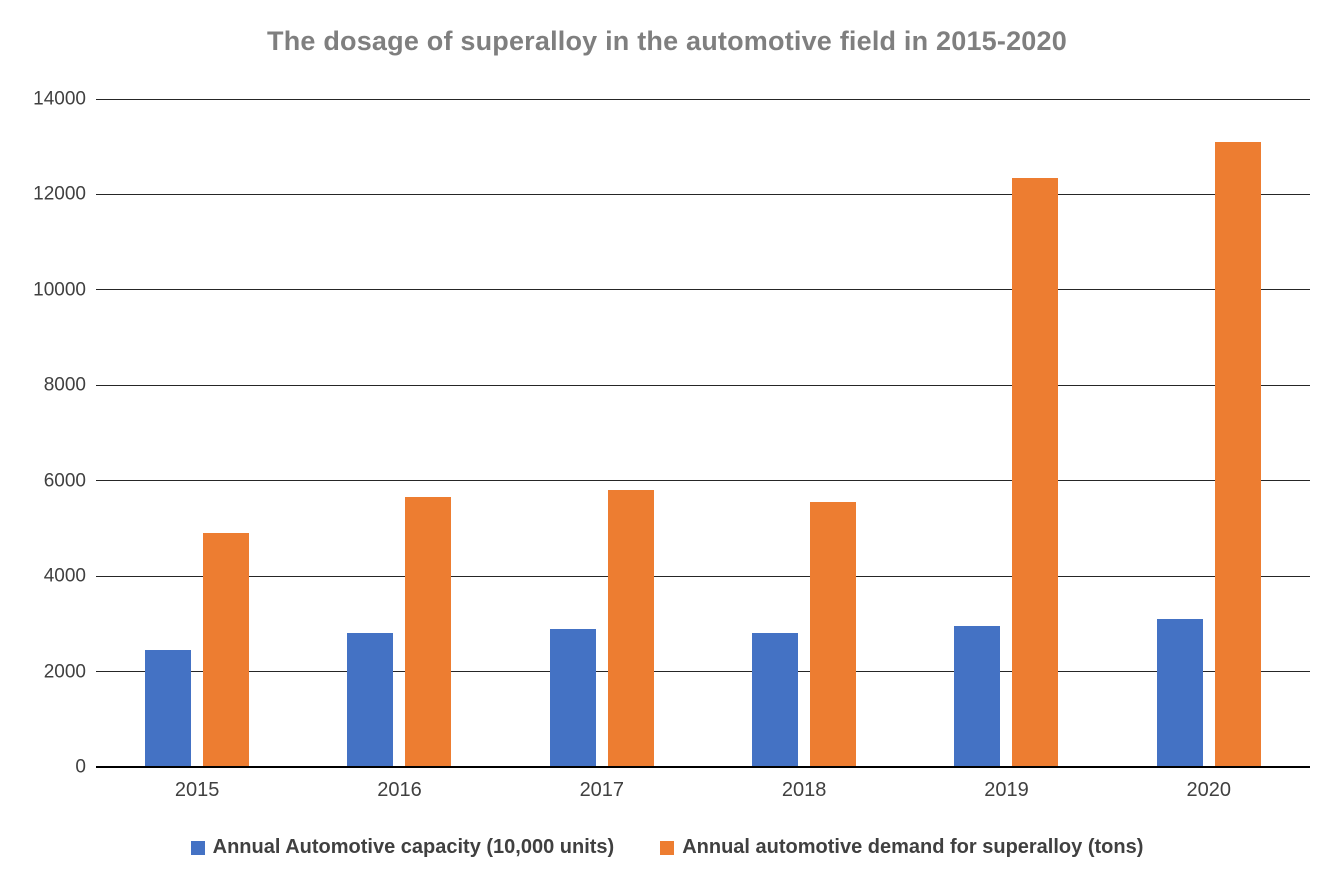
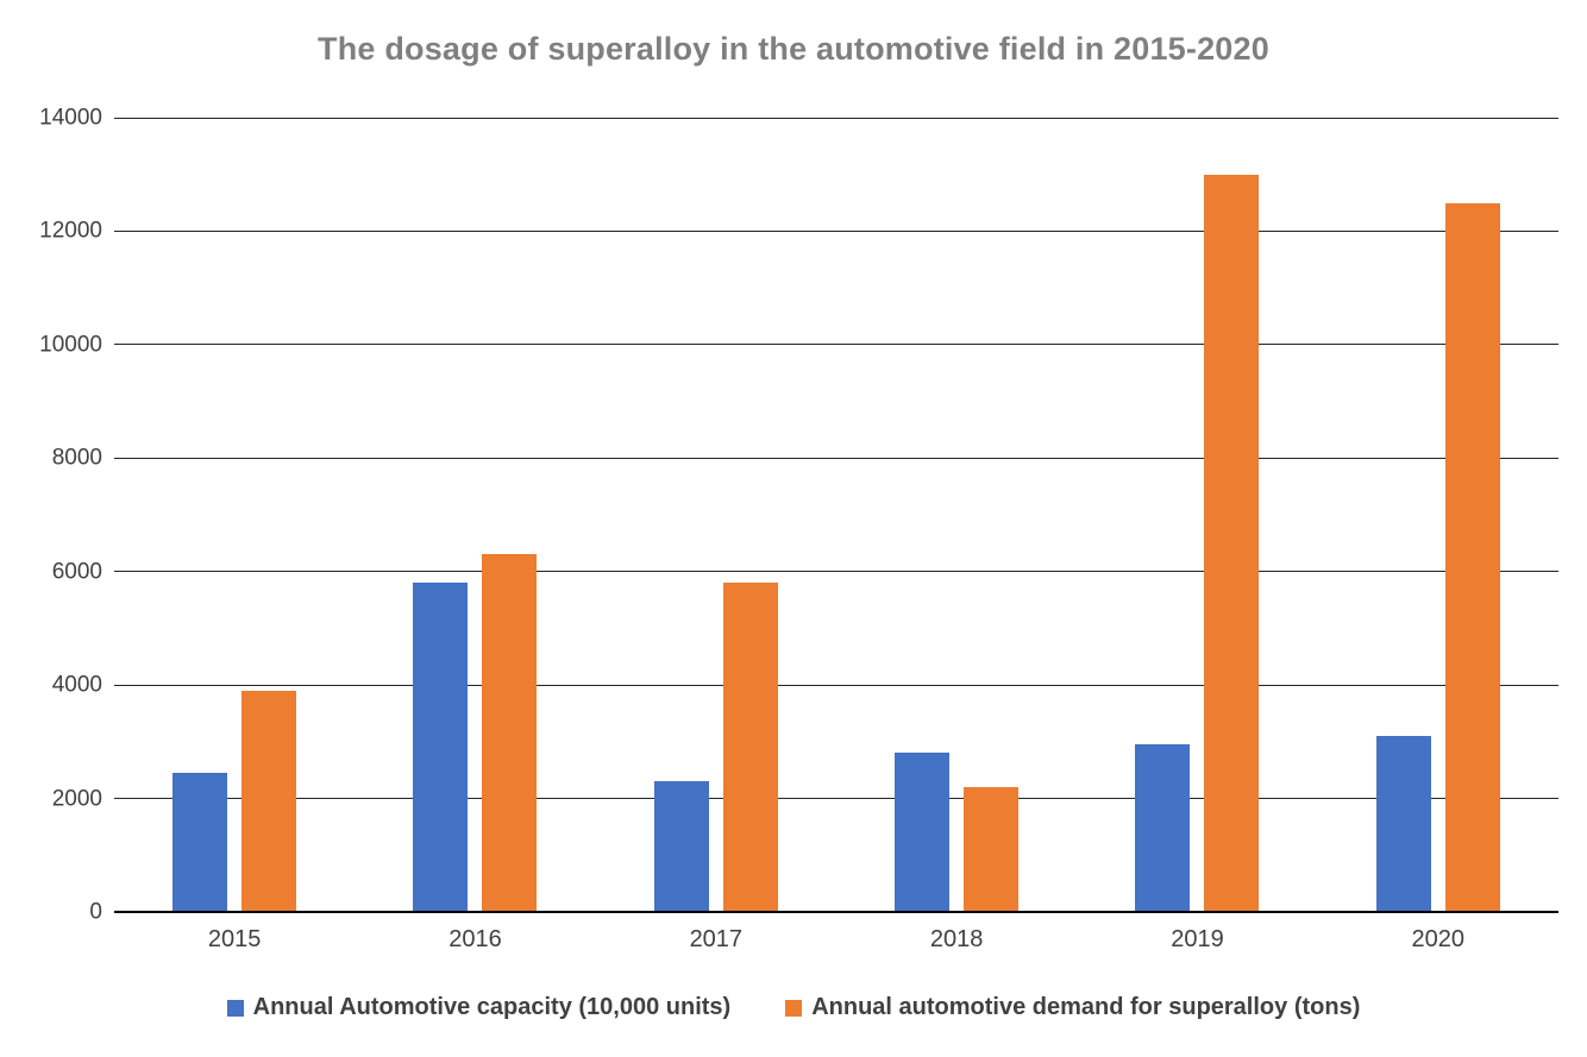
Annual automotive demand for superalloy (tons)/2015: 4900 -> 3900
Annual Automotive capacity (10,000 units)/2016: 2800 -> 5800
Annual automotive demand for superalloy (tons)/2016: 5600 -> 6300
Annual Automotive capacity (10,000 units)/2017: 2900 -> 2300
Annual automotive demand for superalloy (tons)/2018: 5600 -> 2200
Annual automotive demand for superalloy (tons)/2019: 12400 -> 13000
Annual automotive demand for superalloy (tons)/2020: 13100 -> 12500
